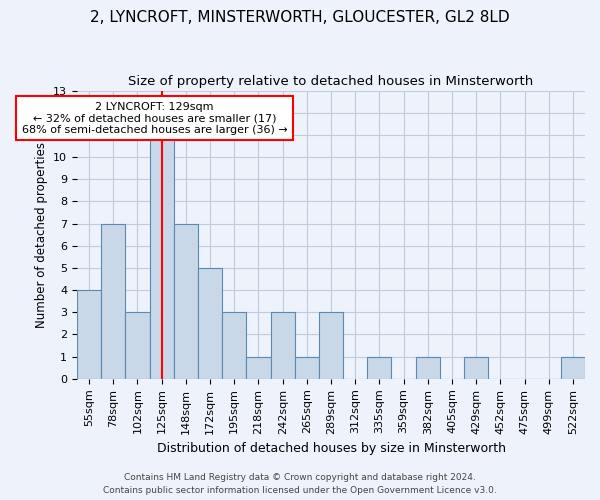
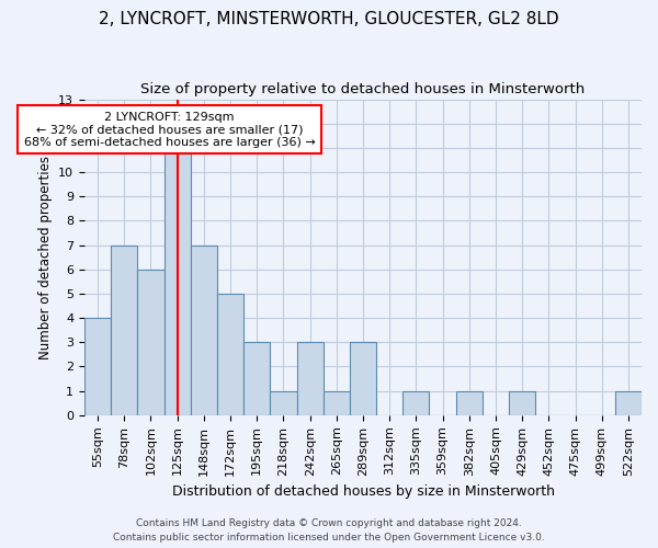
102sqm: 3 -> 6
